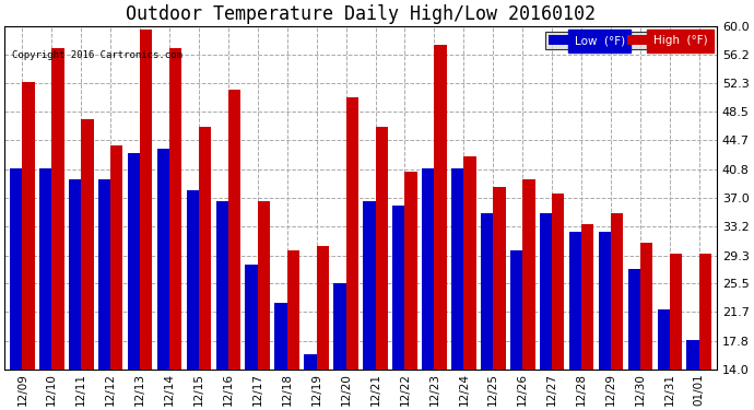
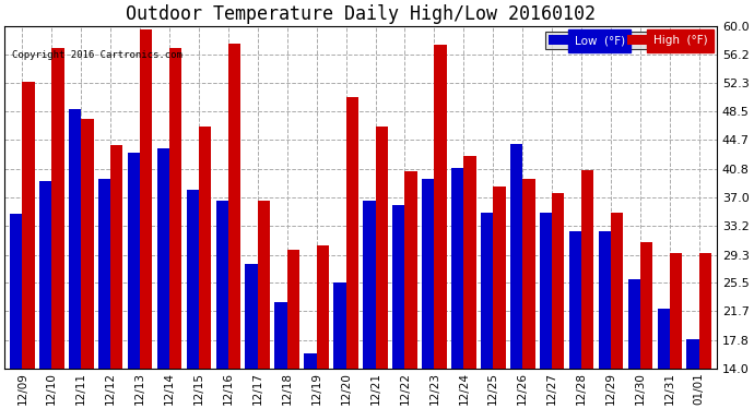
Low (°F)/12/09: 41.0 -> 34.8
Low (°F)/12/10: 41.0 -> 39.2
Low (°F)/12/11: 39.5 -> 48.8
High (°F)/12/16: 51.5 -> 57.6
Low (°F)/12/23: 41.0 -> 39.4
Low (°F)/12/26: 30.0 -> 44.2
High (°F)/12/28: 33.5 -> 40.6
Low (°F)/12/30: 27.5 -> 26.0
